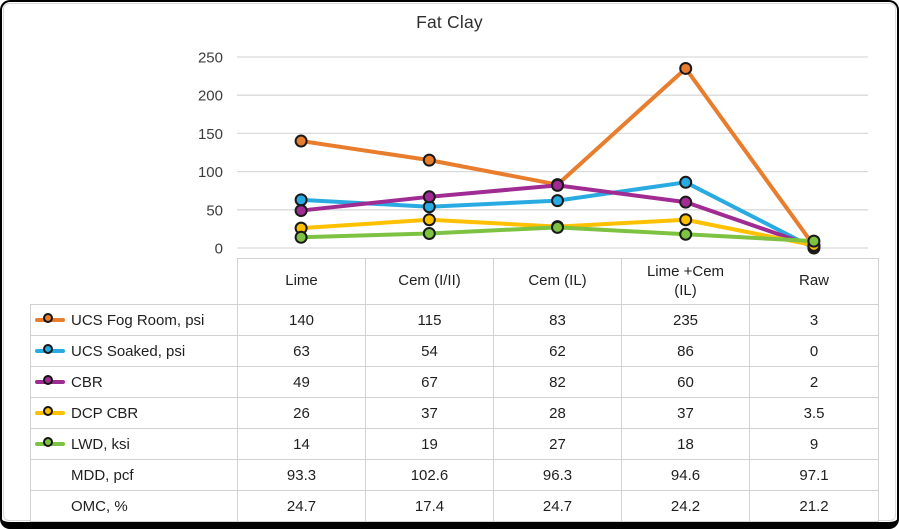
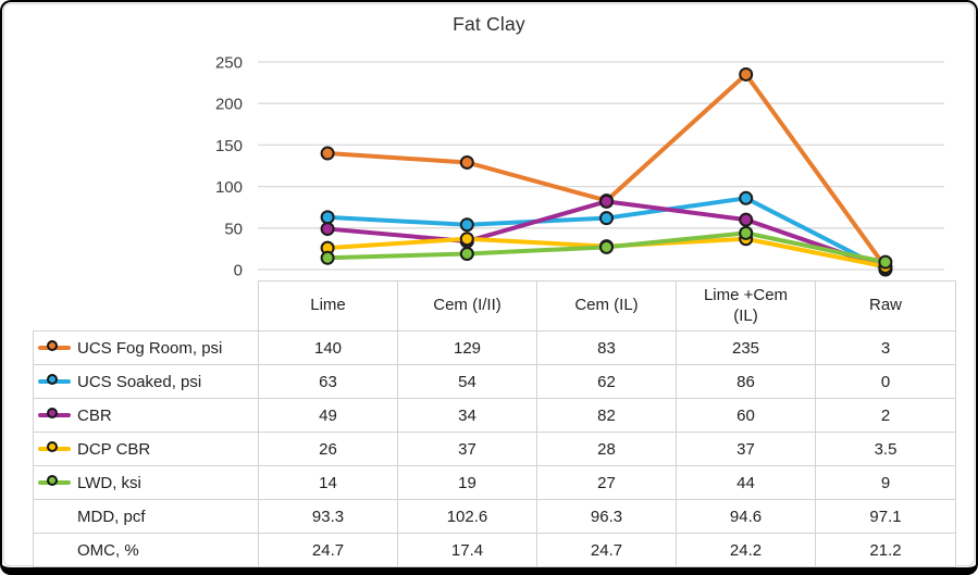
UCS Fog Room, psi/Cem (I/II): 115 -> 129
CBR/Cem (I/II): 67 -> 34
LWD, ksi/Lime +Cem (IL): 18 -> 44
